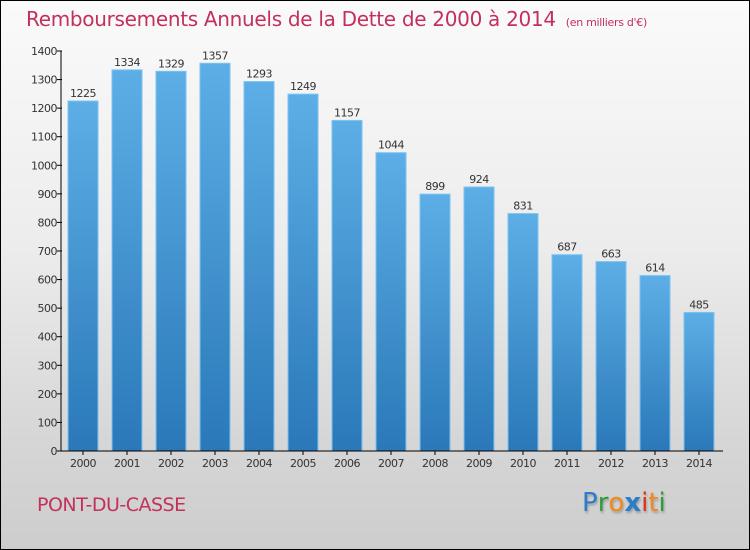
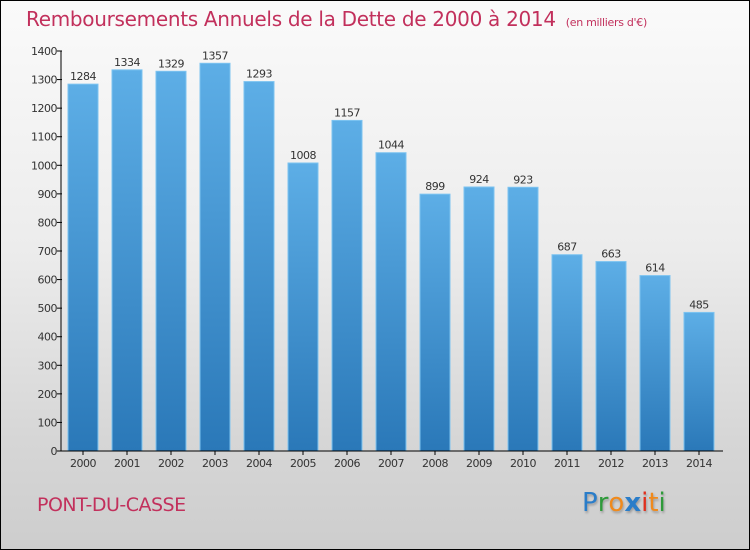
2000: 1225 -> 1284
2005: 1249 -> 1008
2010: 831 -> 923
